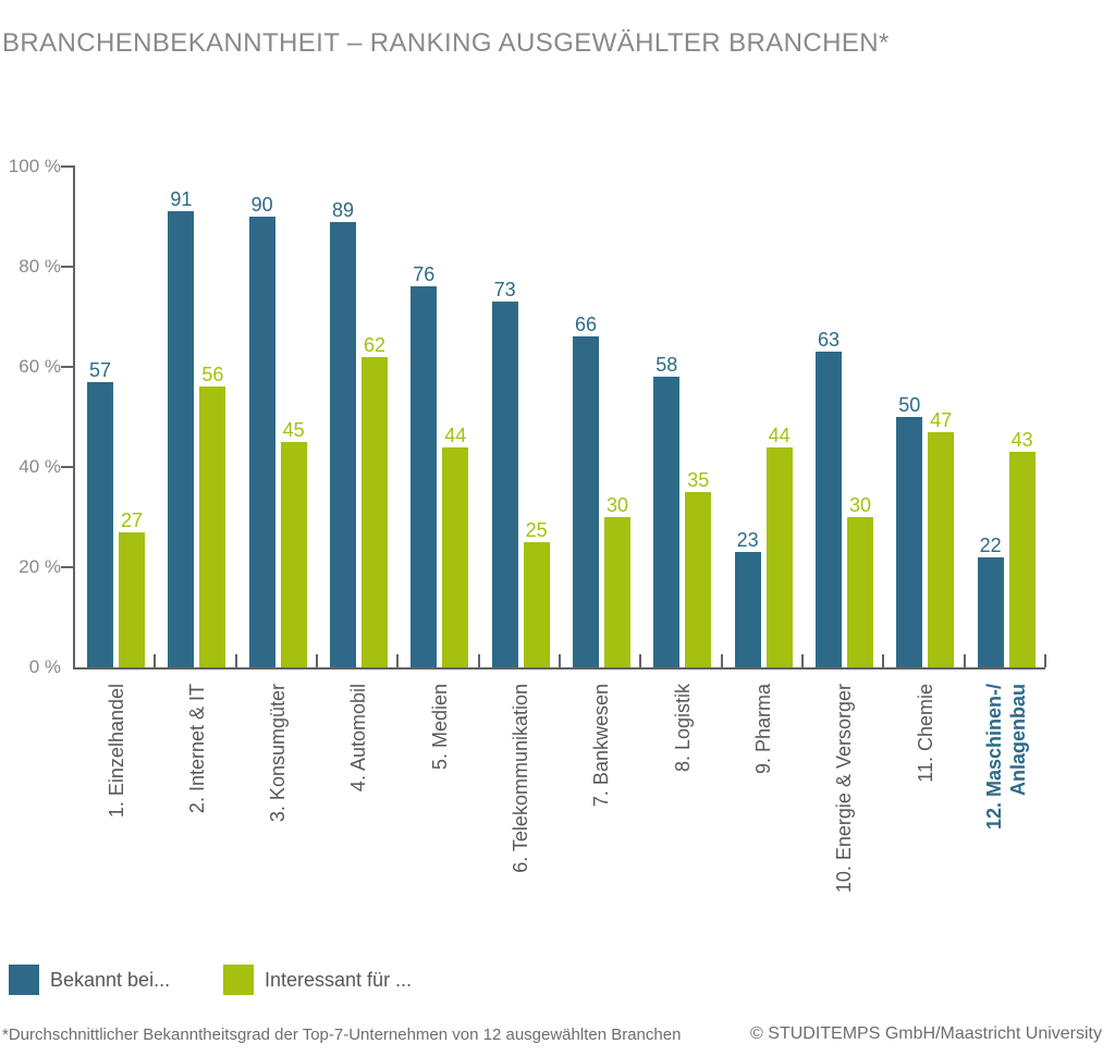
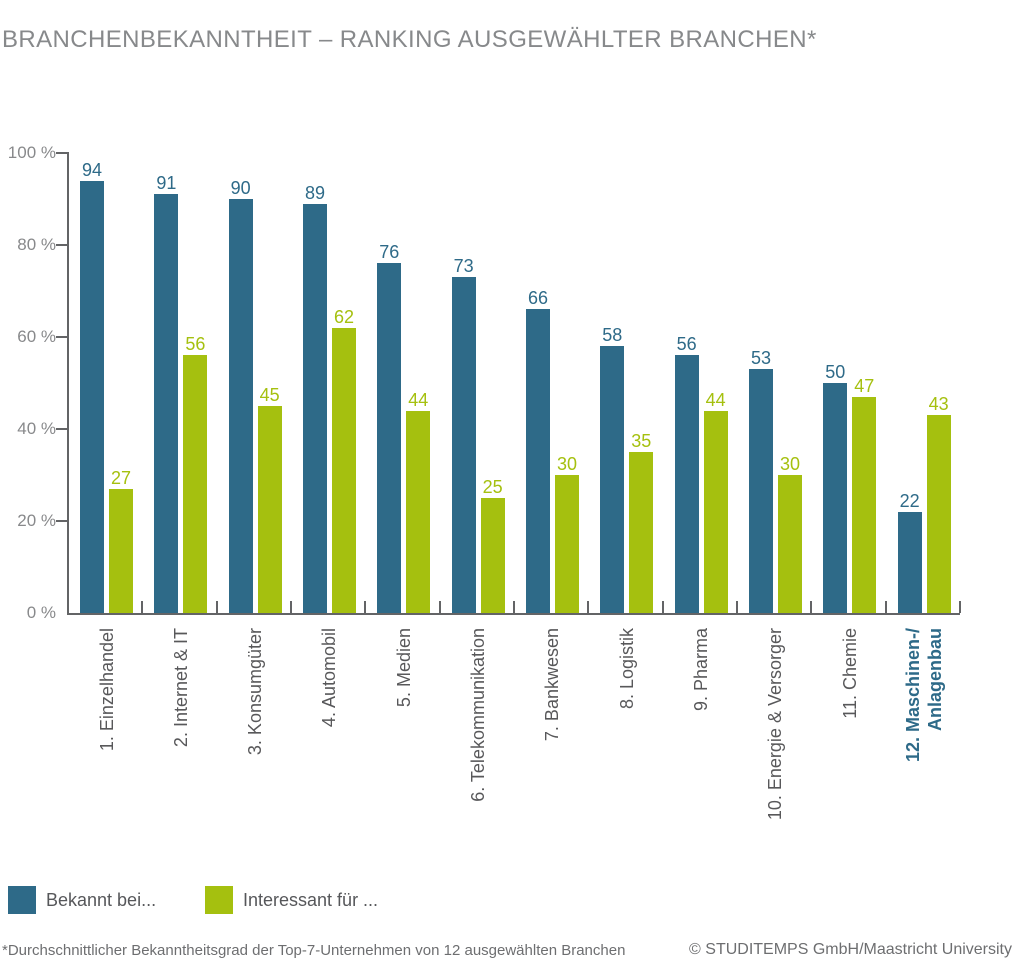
Bekannt bei.../1. Einzelhandel: 57 -> 94
Bekannt bei.../9. Pharma: 23 -> 56
Bekannt bei.../10. Energie & Versorger: 63 -> 53
